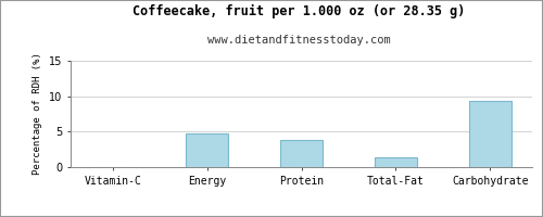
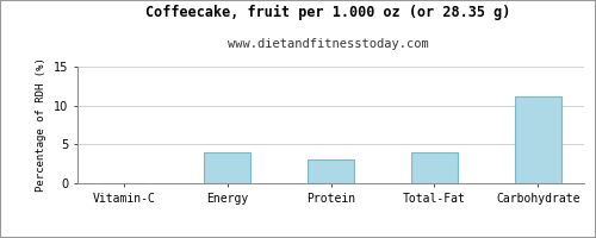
Energy: 4.8 -> 4.0
Protein: 3.8 -> 3.0
Total-Fat: 1.4 -> 4.0
Carbohydrate: 9.4 -> 11.2
